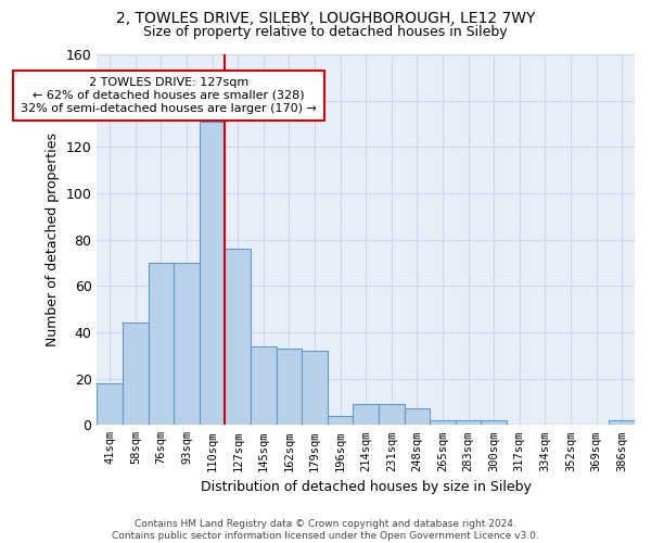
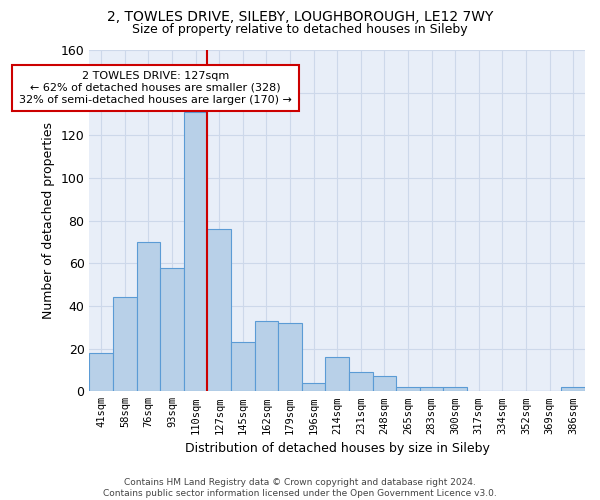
93sqm: 70 -> 58
145sqm: 34 -> 23
214sqm: 9 -> 16
